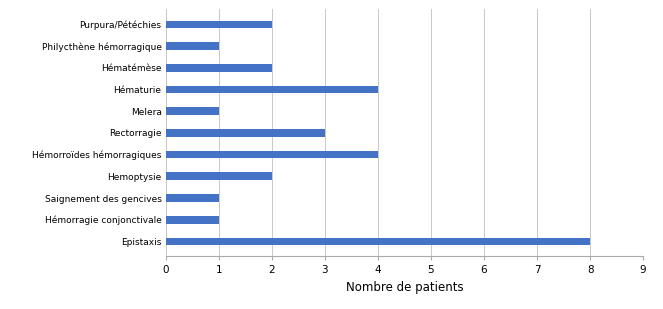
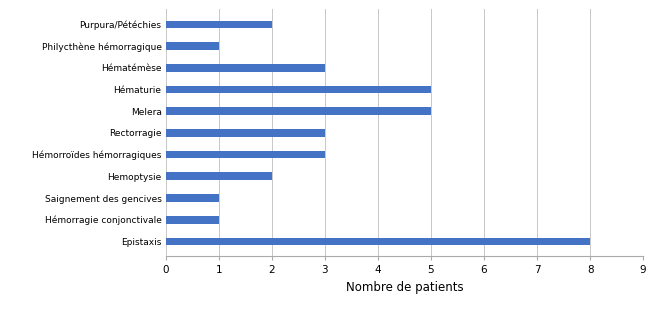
Hématémèse: 2 -> 3
Hématurie: 4 -> 5
Melera: 1 -> 5
Hémorroïdes hémorragiques: 4 -> 3
